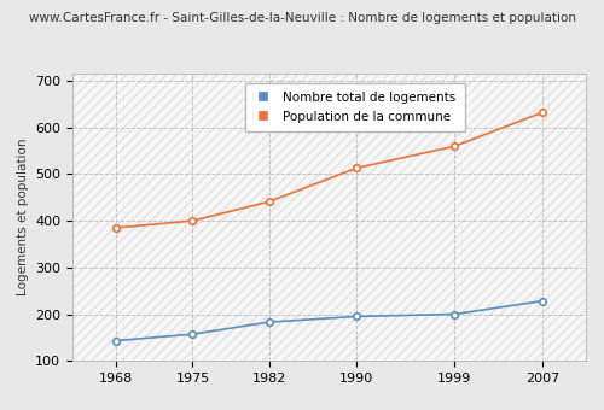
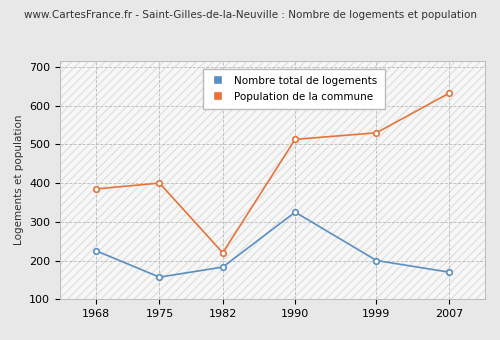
Nombre total de logements/1968: 143 -> 225
Population de la commune/1982: 441 -> 220
Nombre total de logements/1990: 195 -> 325
Population de la commune/1999: 560 -> 530
Nombre total de logements/2007: 228 -> 170
